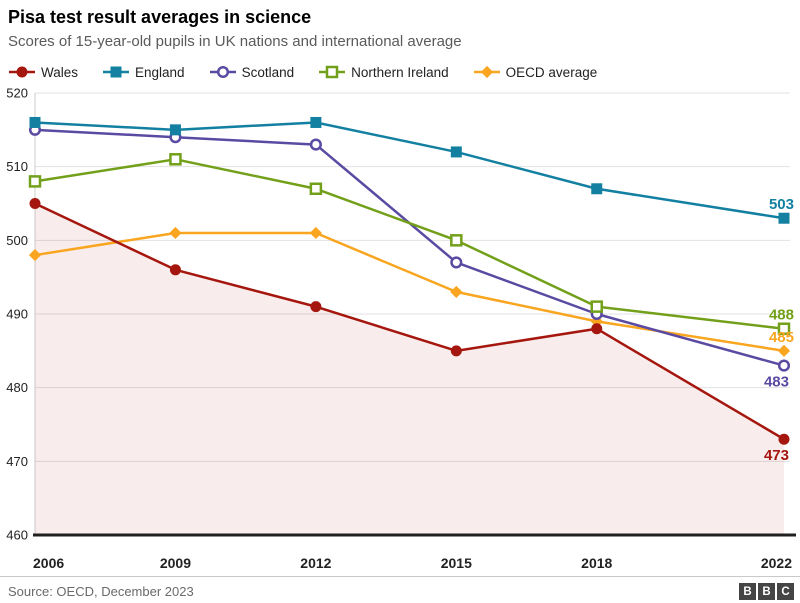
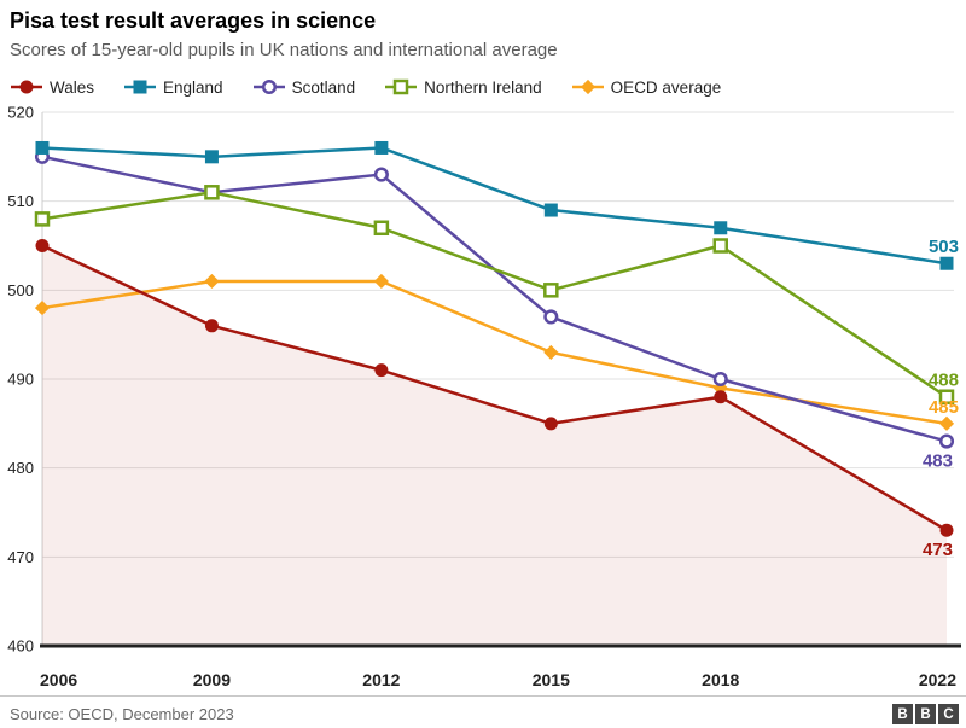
Scotland/2009: 514 -> 511
England/2015: 512 -> 509
Northern Ireland/2018: 491 -> 505
